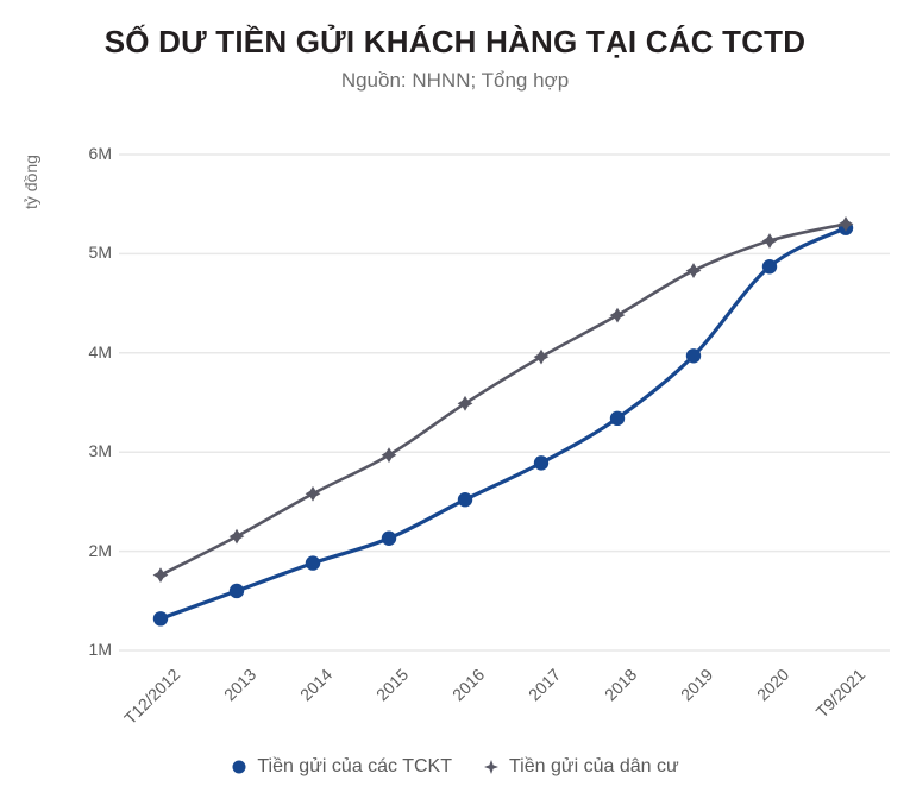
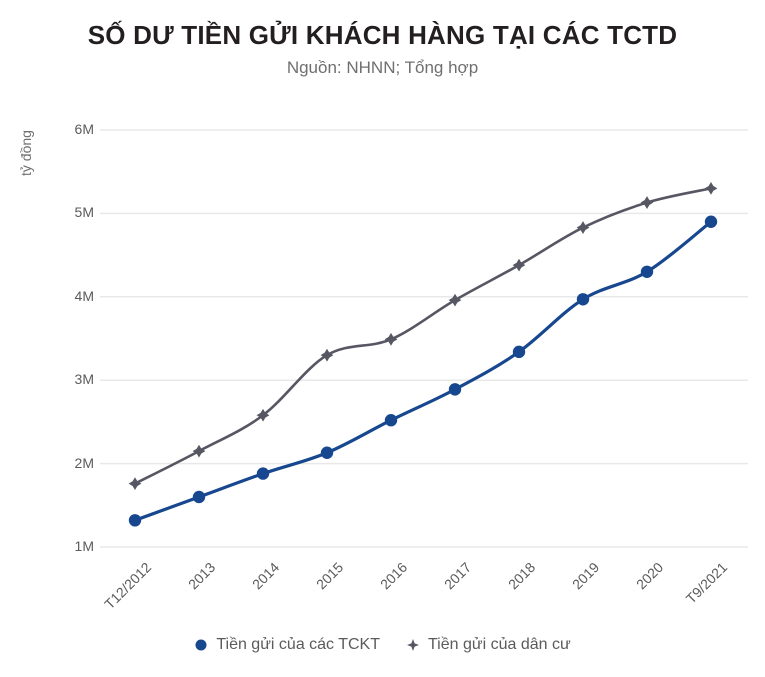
Tiền gửi của dân cư/2015: 3.0M -> 3.3M
Tiền gửi của các TCKT/2020: 4.9M -> 4.3M
Tiền gửi của các TCKT/T9/2021: 5.3M -> 4.9M
